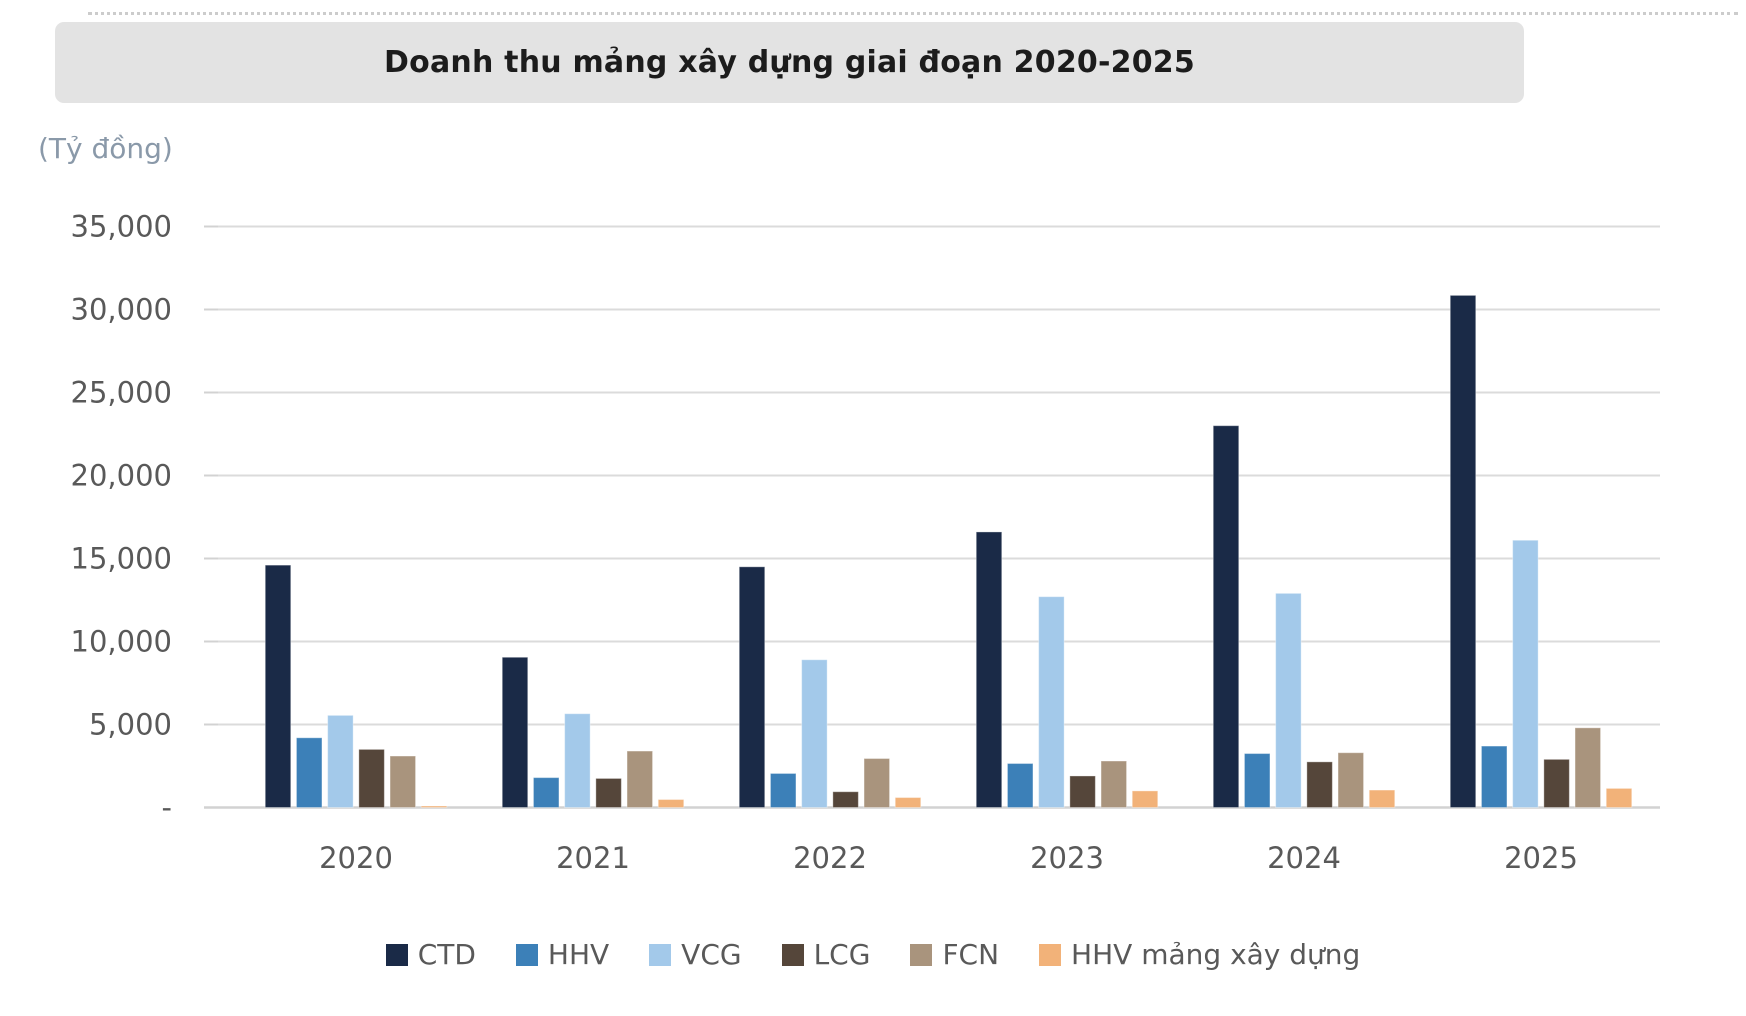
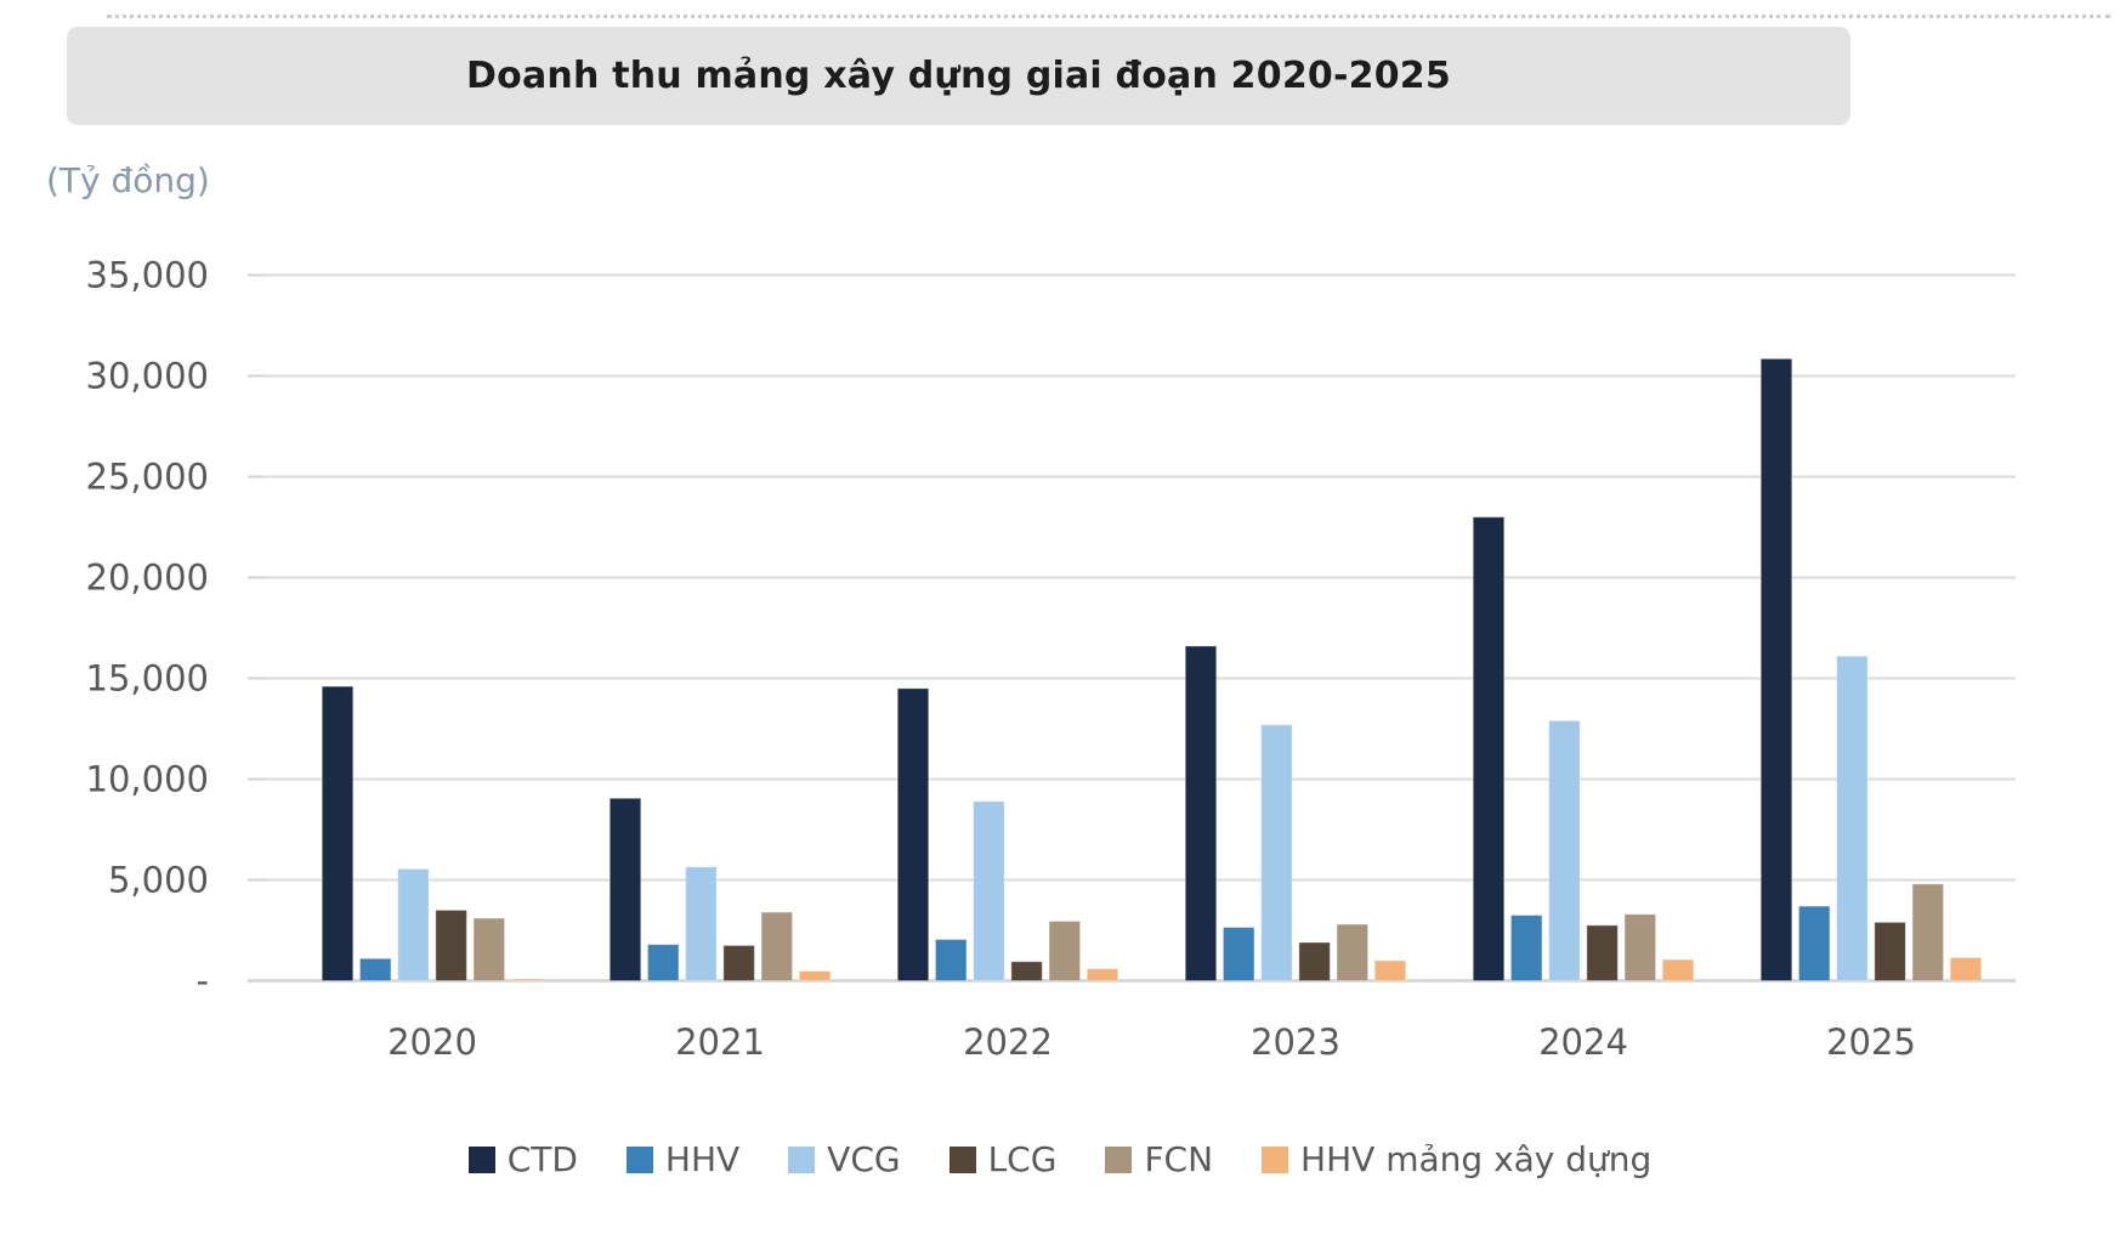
HHV/2020: 4200 -> 1100
